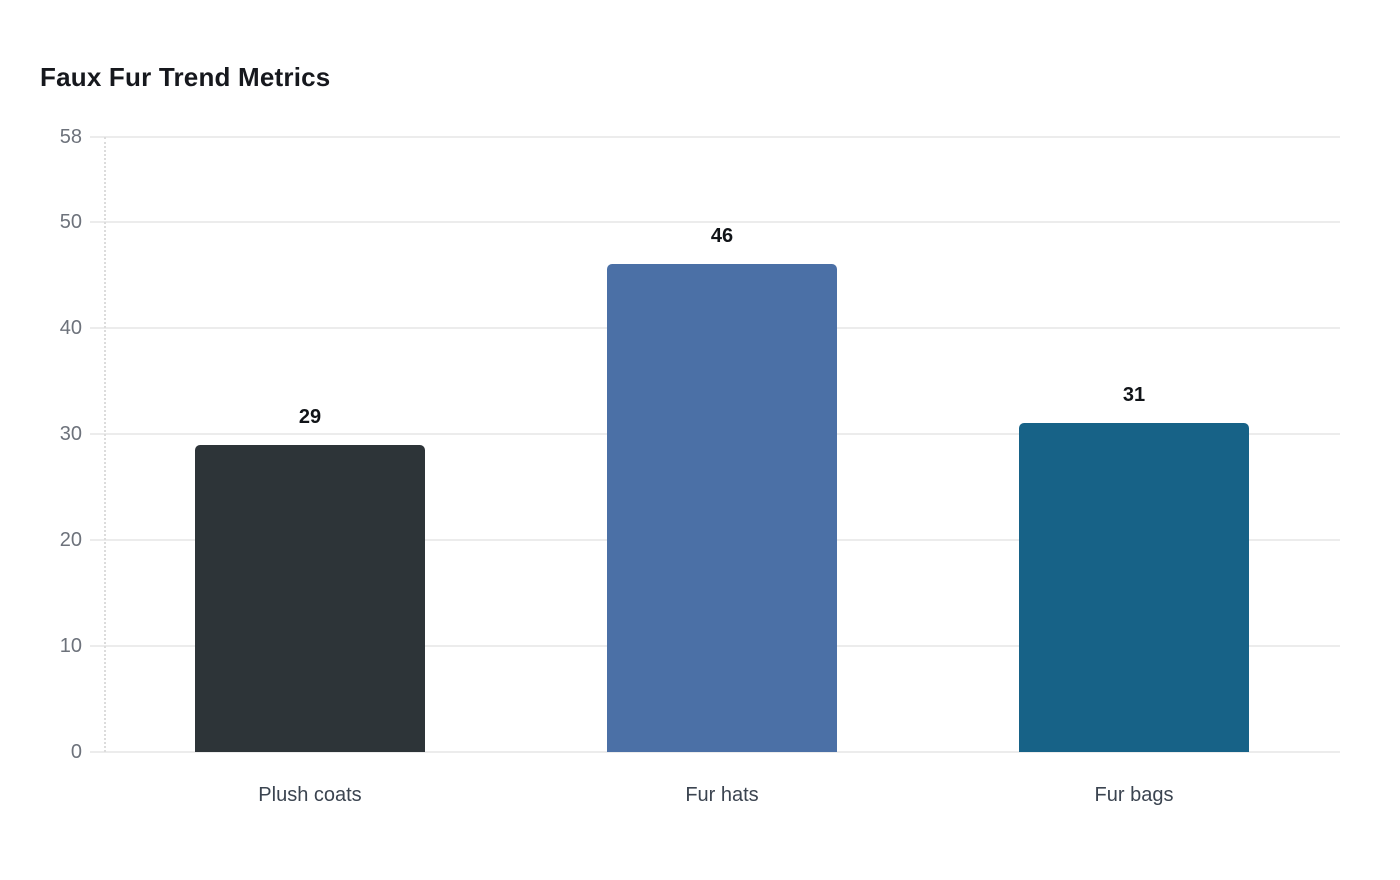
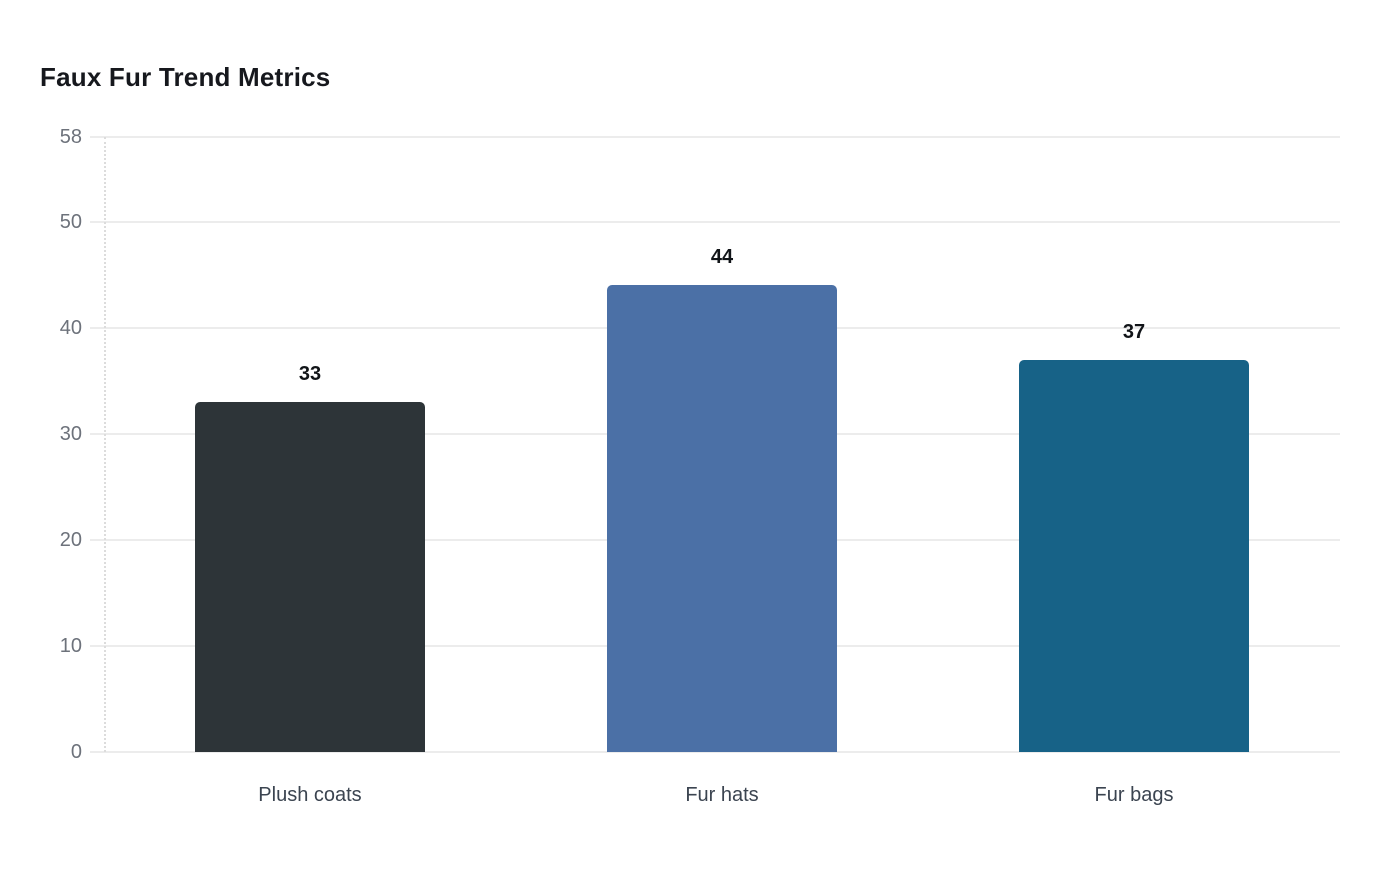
Plush coats: 29 -> 33
Fur hats: 46 -> 44
Fur bags: 31 -> 37
